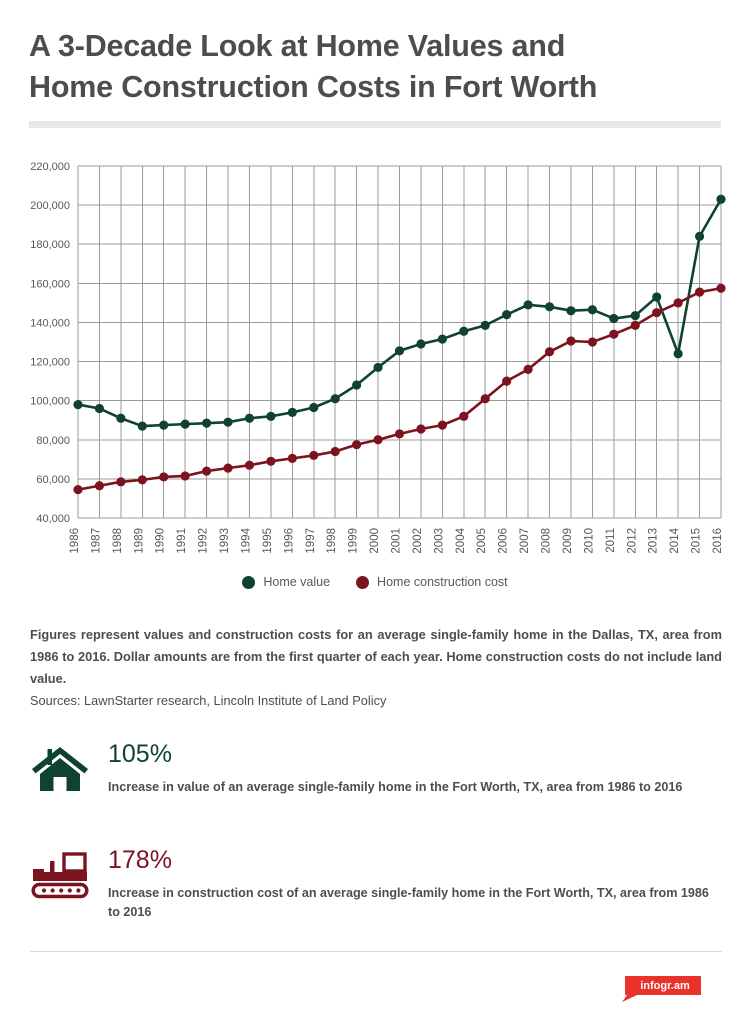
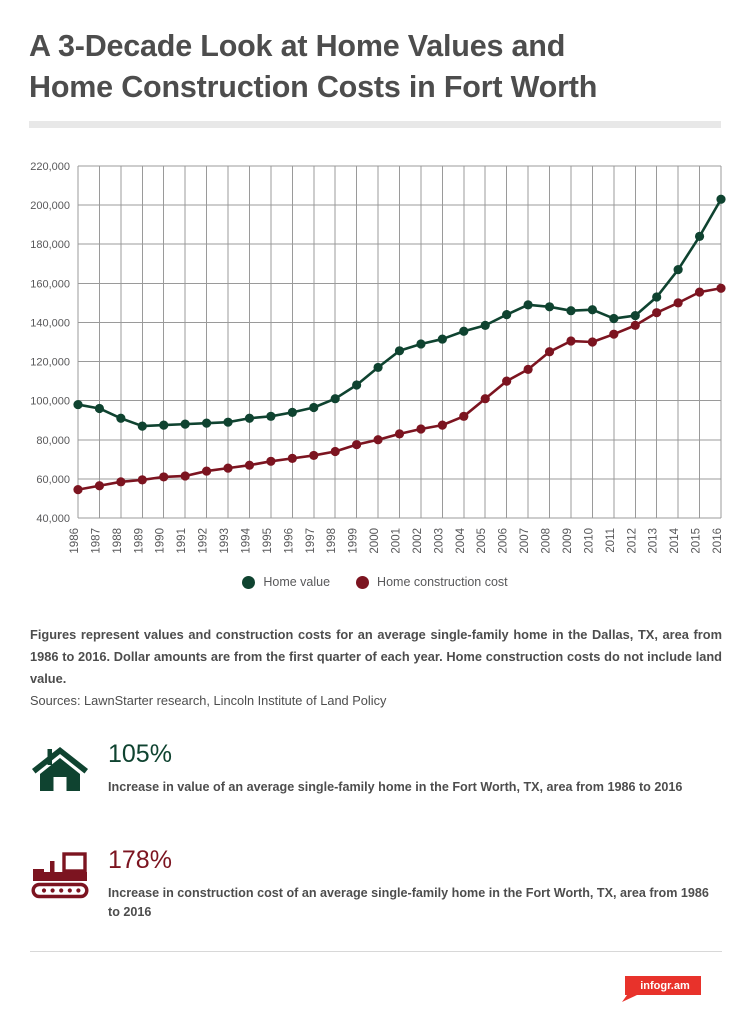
Home value/2014: 124000 -> 167000
